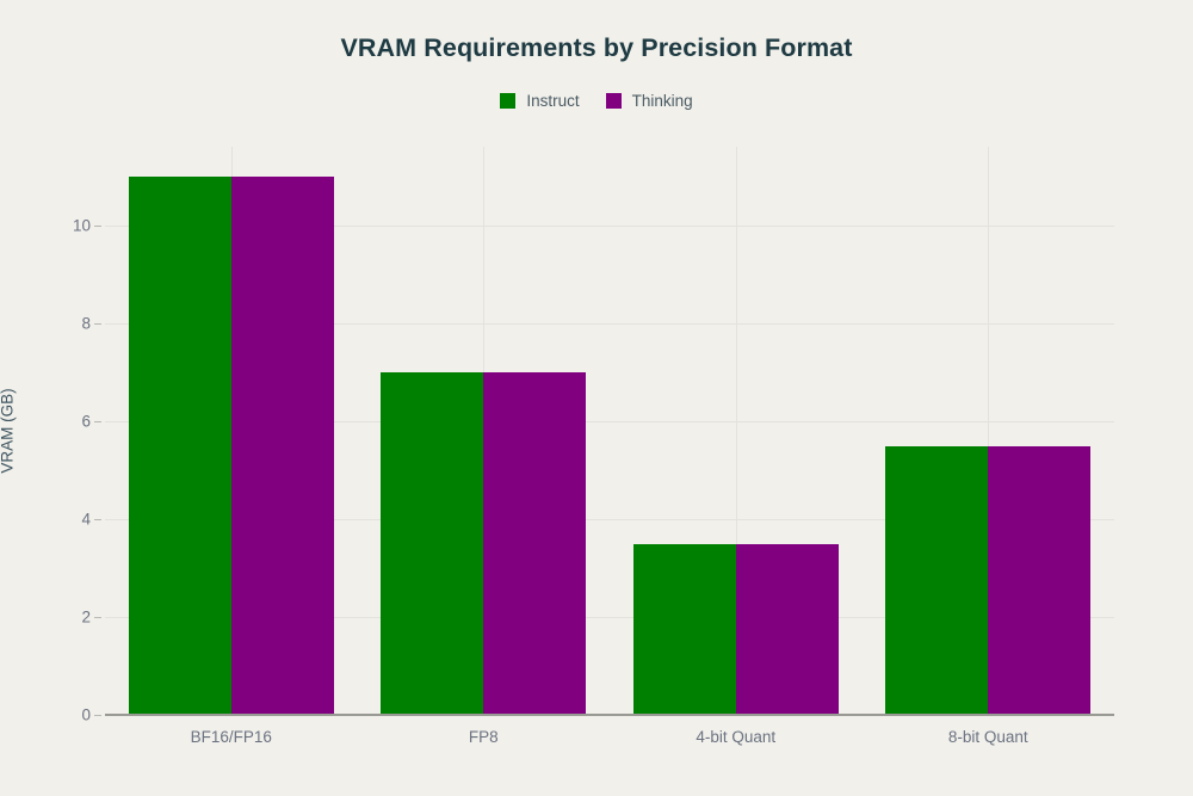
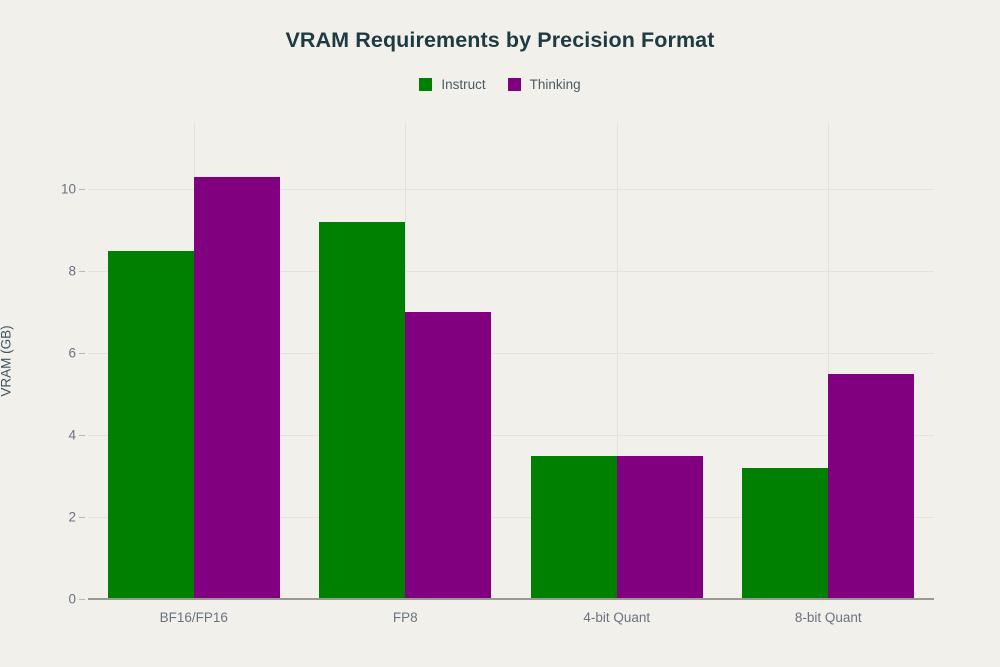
Instruct/BF16/FP16: 11.0 -> 8.5
Thinking/BF16/FP16: 11.0 -> 10.3
Instruct/FP8: 7.0 -> 9.2
Instruct/8-bit Quant: 5.5 -> 3.2
